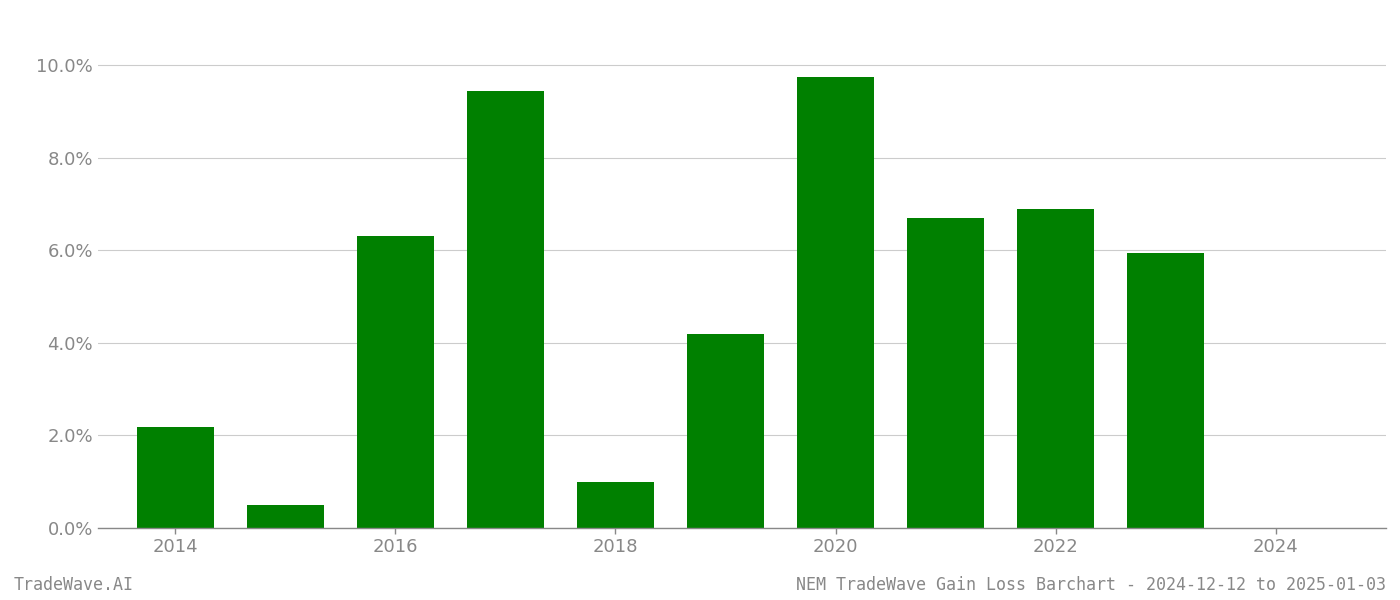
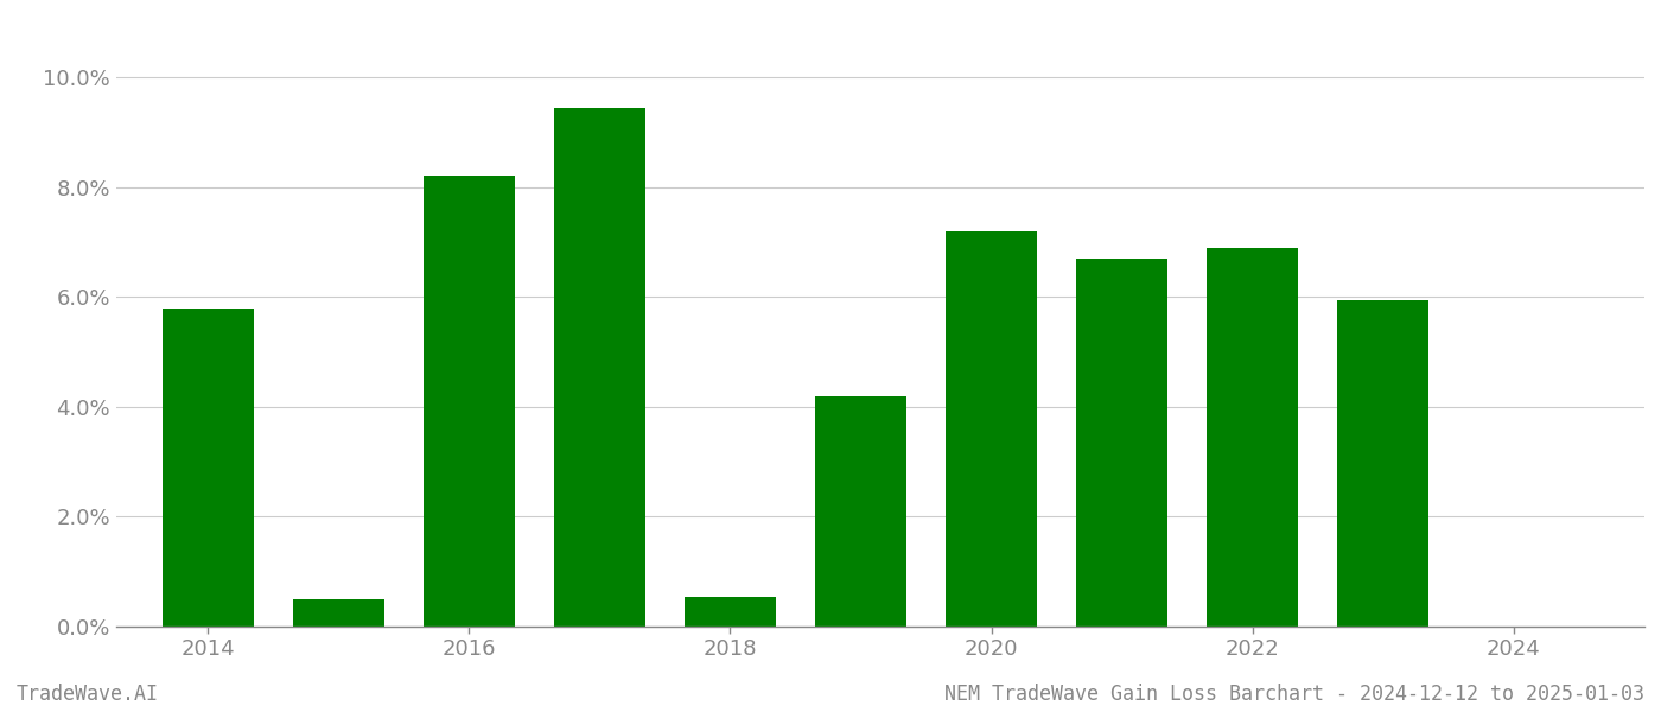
2014: 2.18% -> 5.80%
2016: 6.30% -> 8.20%
2018: 1.00% -> 0.55%
2020: 9.75% -> 7.20%
